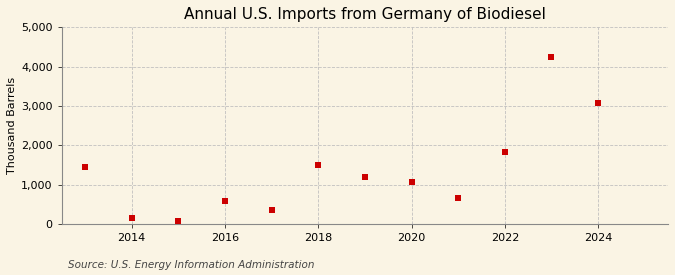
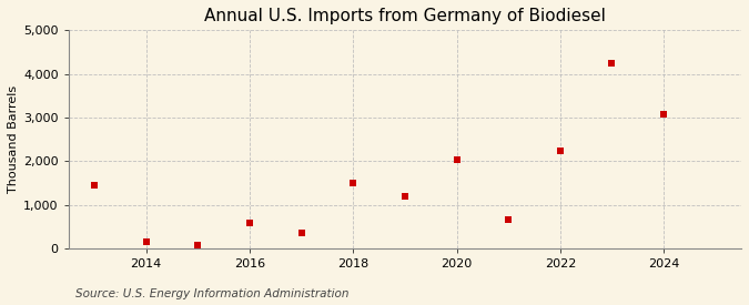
2020: 1,080 -> 2,050
2022: 1,820 -> 2,250
